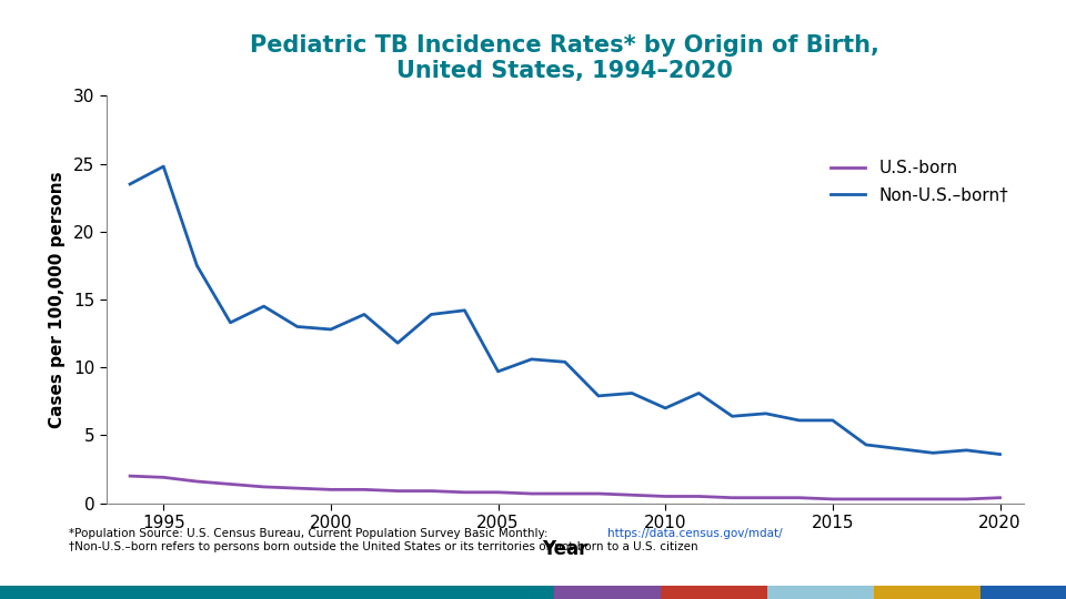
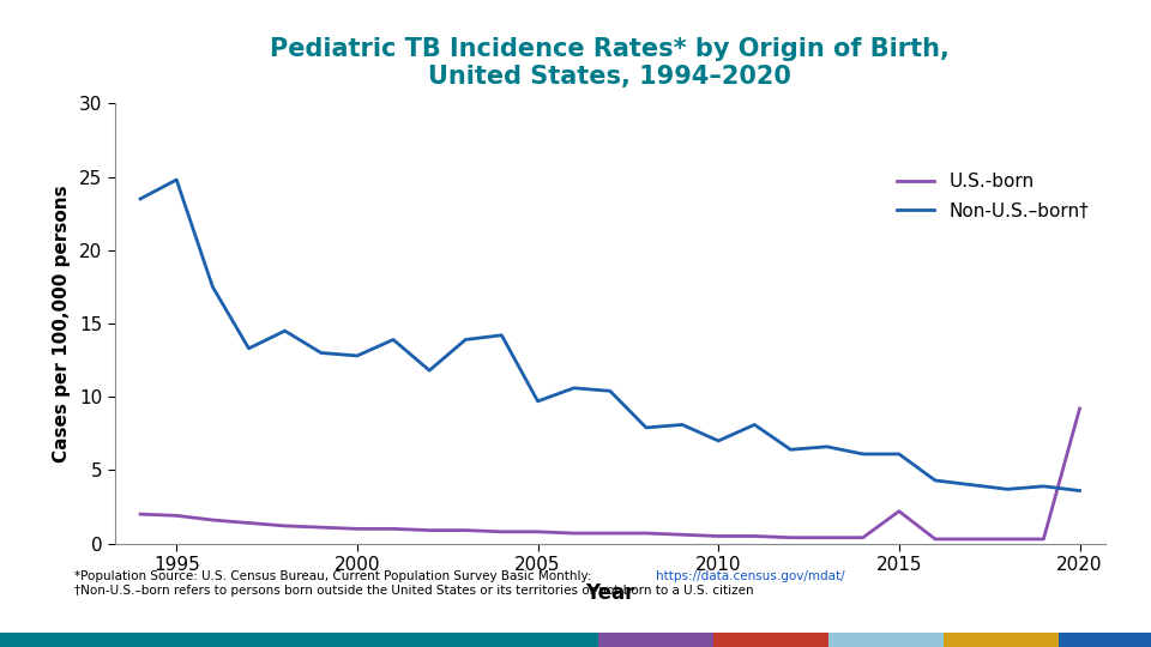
U.S.-born/2015: 0.3 -> 2.2
U.S.-born/2020: 0.4 -> 9.2
